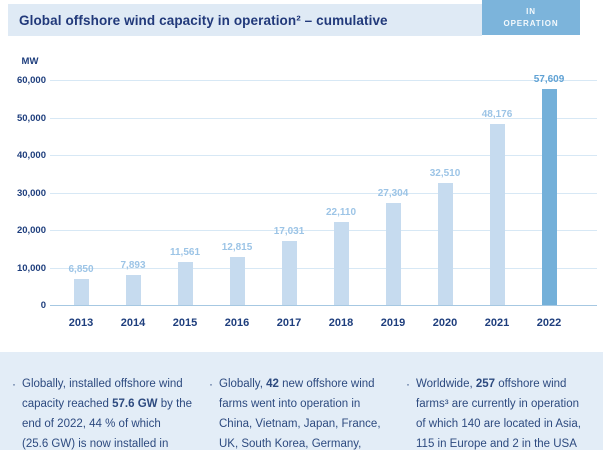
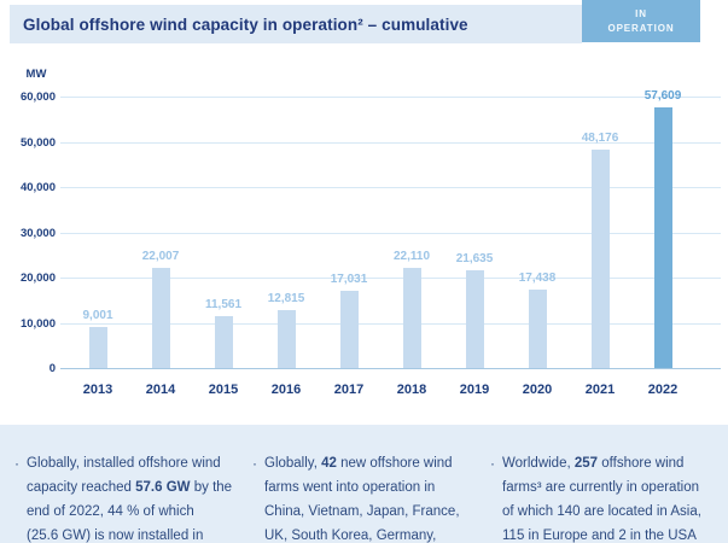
2013: 6,850 -> 9,001
2014: 7,893 -> 22,007
2019: 27,304 -> 21,635
2020: 32,510 -> 17,438
